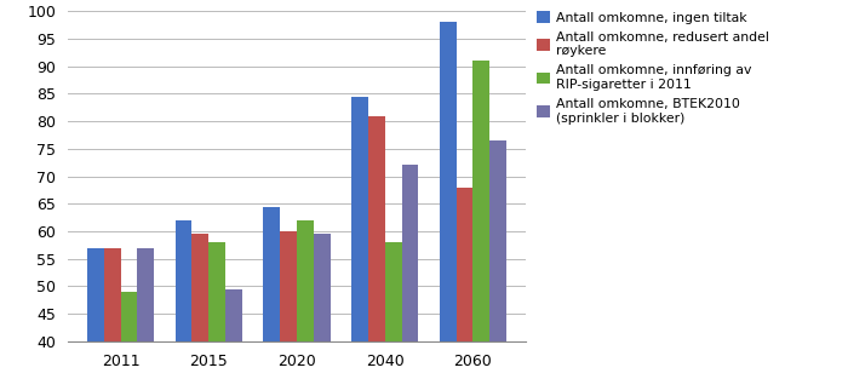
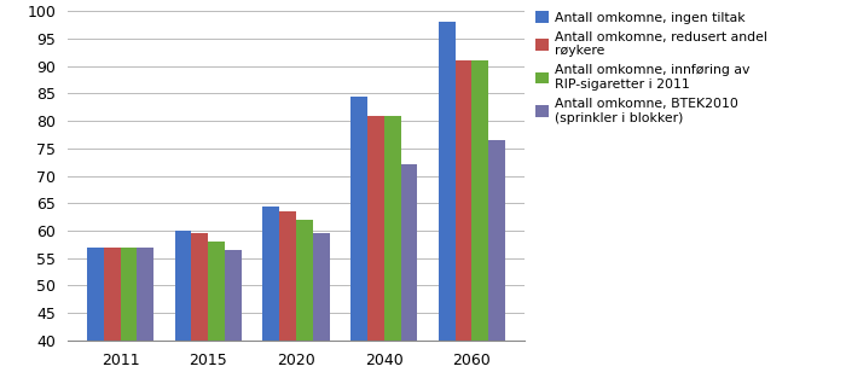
Antall omkomne, innføring av RIP-sigaretter i 2011/2011: 49 -> 57
Antall omkomne, ingen tiltak/2015: 62.0 -> 60.0
Antall omkomne, BTEK2010 (sprinkler i blokker)/2015: 49.5 -> 56.5
Antall omkomne, redusert andel røykere/2020: 60.0 -> 63.5
Antall omkomne, innføring av RIP-sigaretter i 2011/2040: 58 -> 81
Antall omkomne, redusert andel røykere/2060: 68.0 -> 91.0
